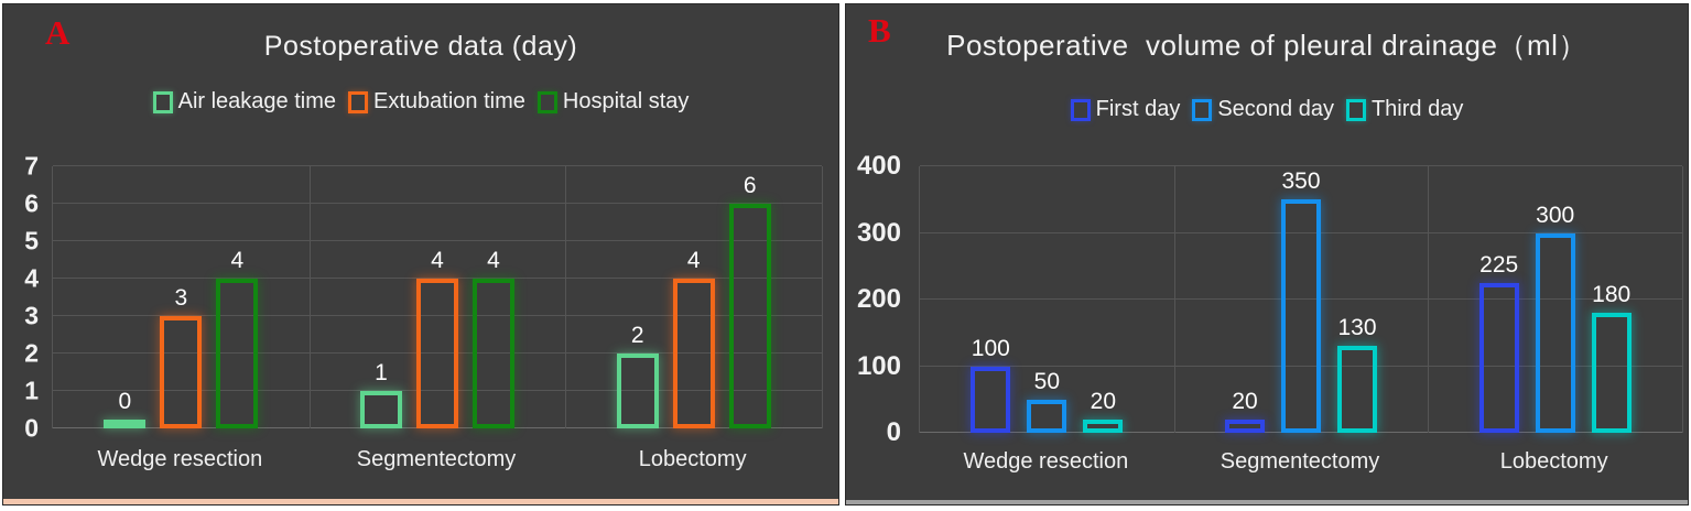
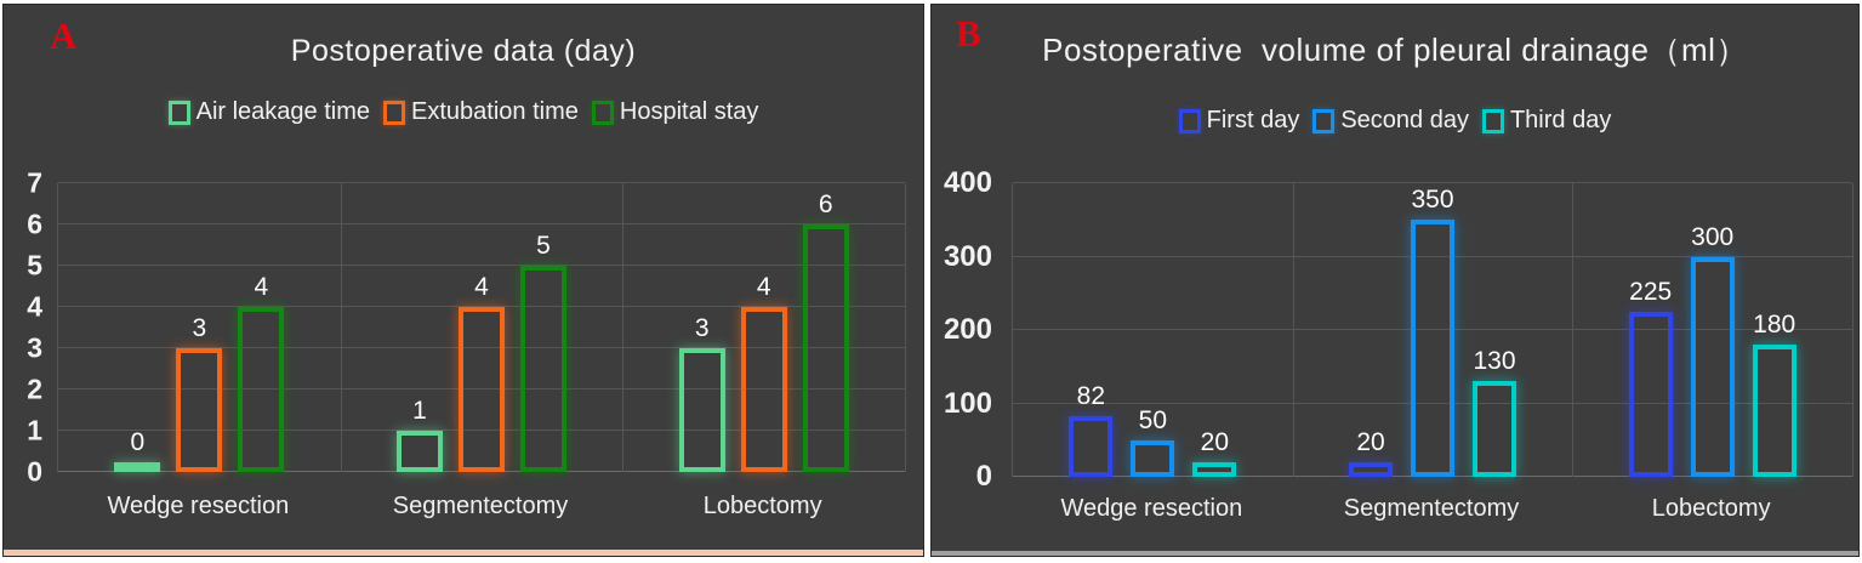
Postoperative data (day)/Hospital stay/Segmentectomy: 4 -> 5
Postoperative data (day)/Air leakage time/Lobectomy: 2 -> 3
Postoperative volume of pleural drainage（ml）/First day/Wedge resection: 100 -> 82
